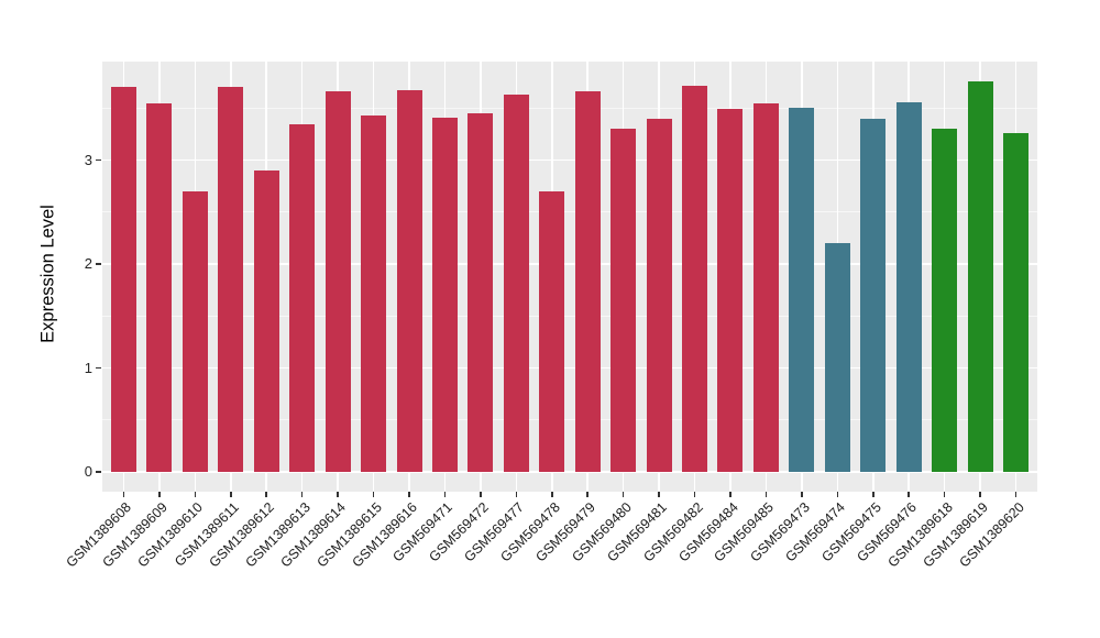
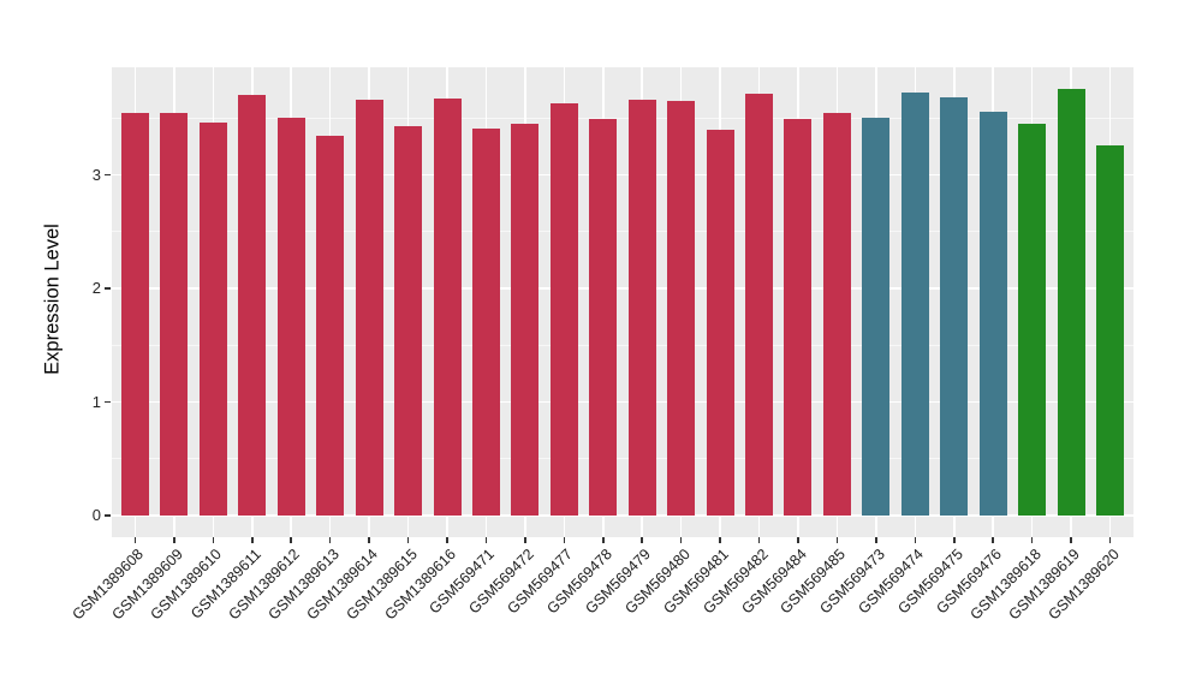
GSM1389608: 3.7 -> 3.5
GSM1389610: 2.7 -> 3.5
GSM1389612: 2.9 -> 3.5
GSM569478: 2.7 -> 3.5
GSM569480: 3.3 -> 3.6
GSM569474: 2.2 -> 3.7
GSM569475: 3.4 -> 3.7
GSM1389618: 3.3 -> 3.5
